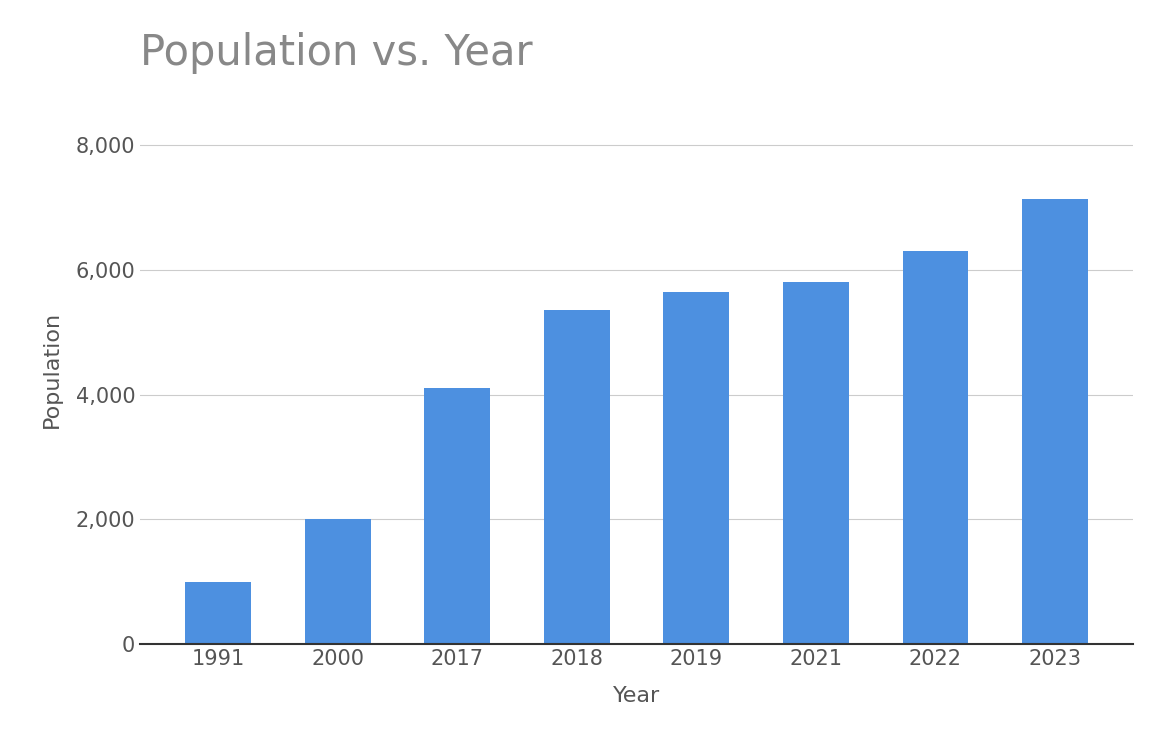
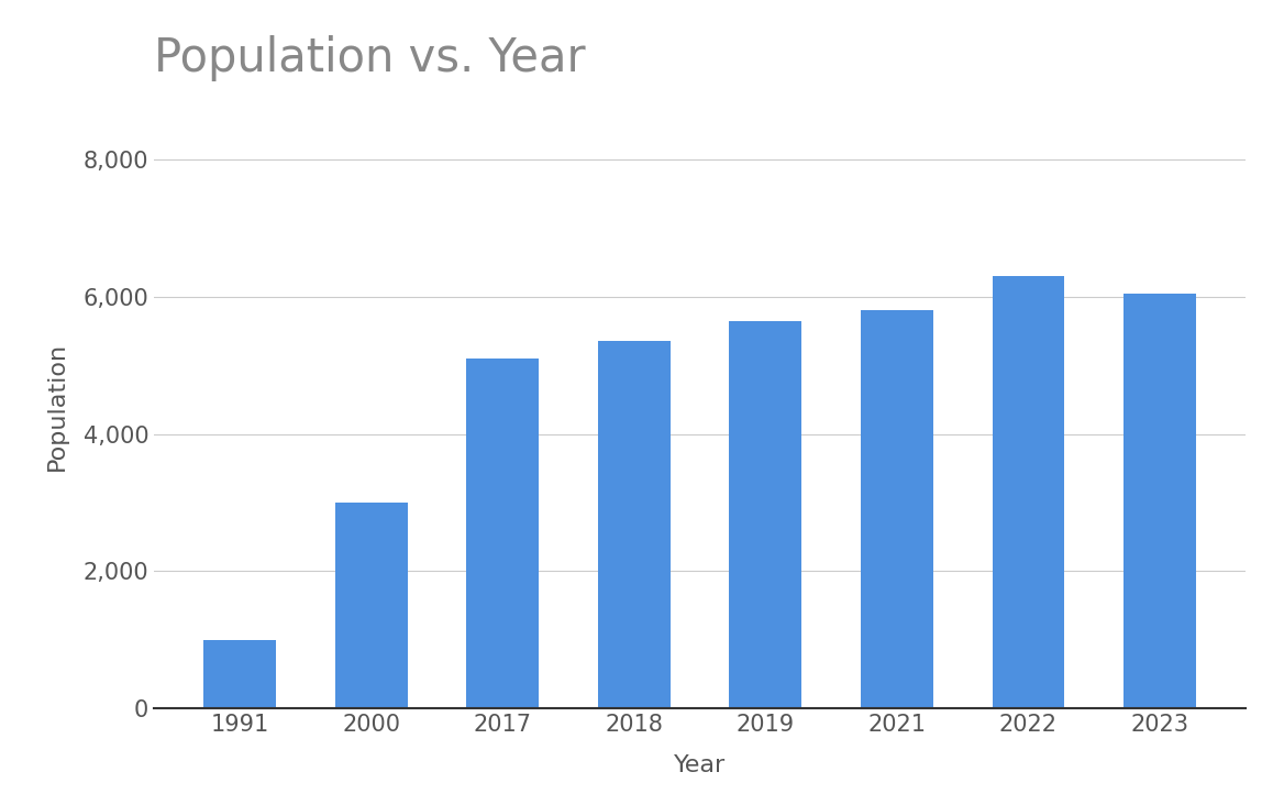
2000: 2,000 -> 3,000
2017: 4,100 -> 5,100
2023: 7,140 -> 6,050
